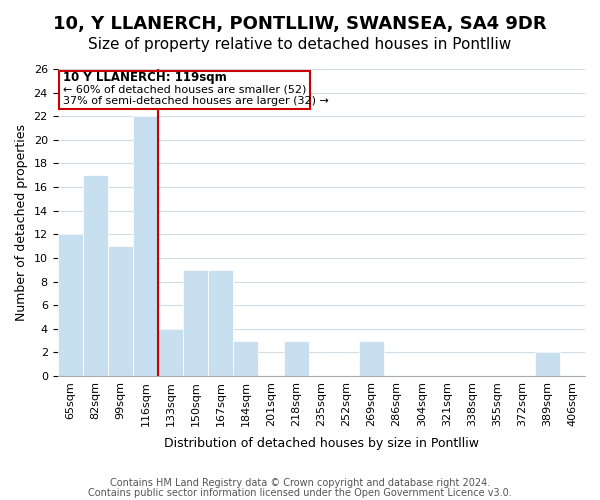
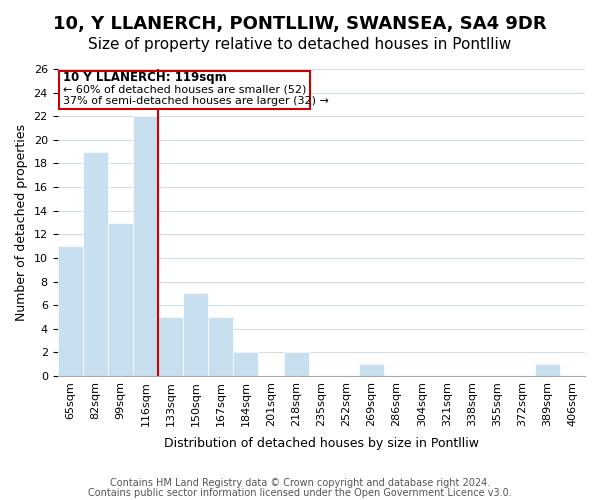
65sqm: 12 -> 11
82sqm: 17 -> 19
99sqm: 11 -> 13
133sqm: 4 -> 5
150sqm: 9 -> 7
167sqm: 9 -> 5
184sqm: 3 -> 2
218sqm: 3 -> 2
269sqm: 3 -> 1
389sqm: 2 -> 1
